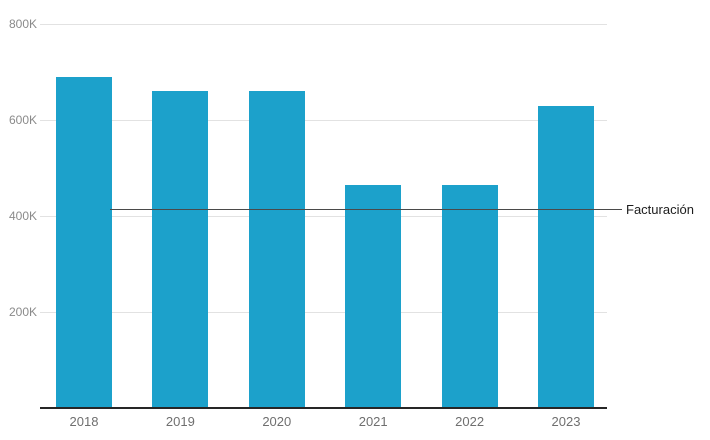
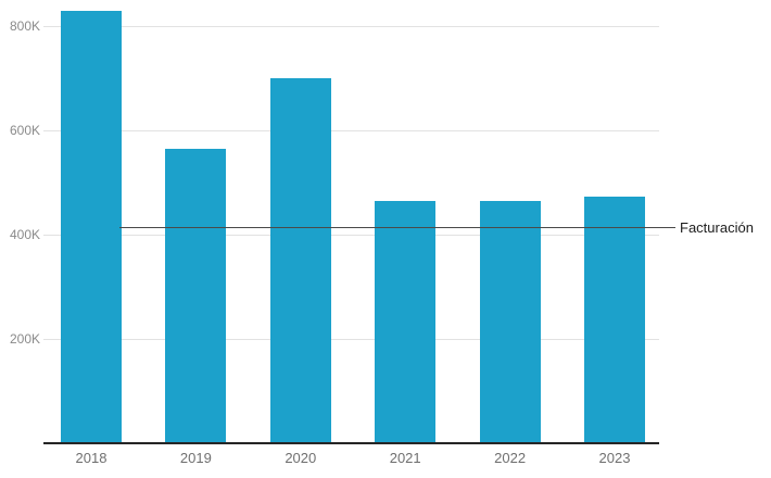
2018: 690K -> 830K
2019: 660K -> 560K
2020: 660K -> 700K
2023: 630K -> 470K
